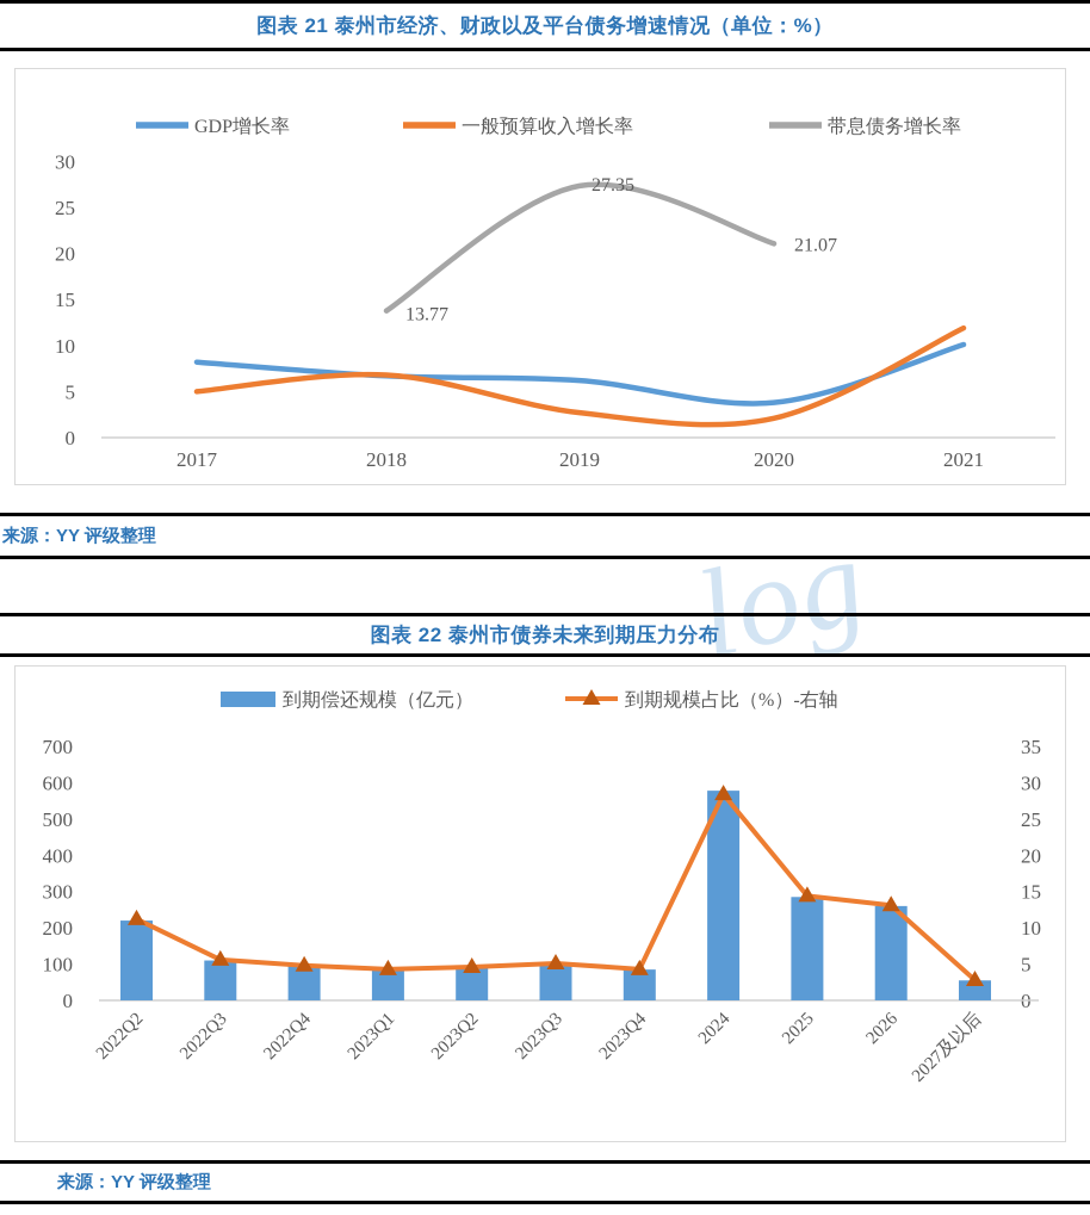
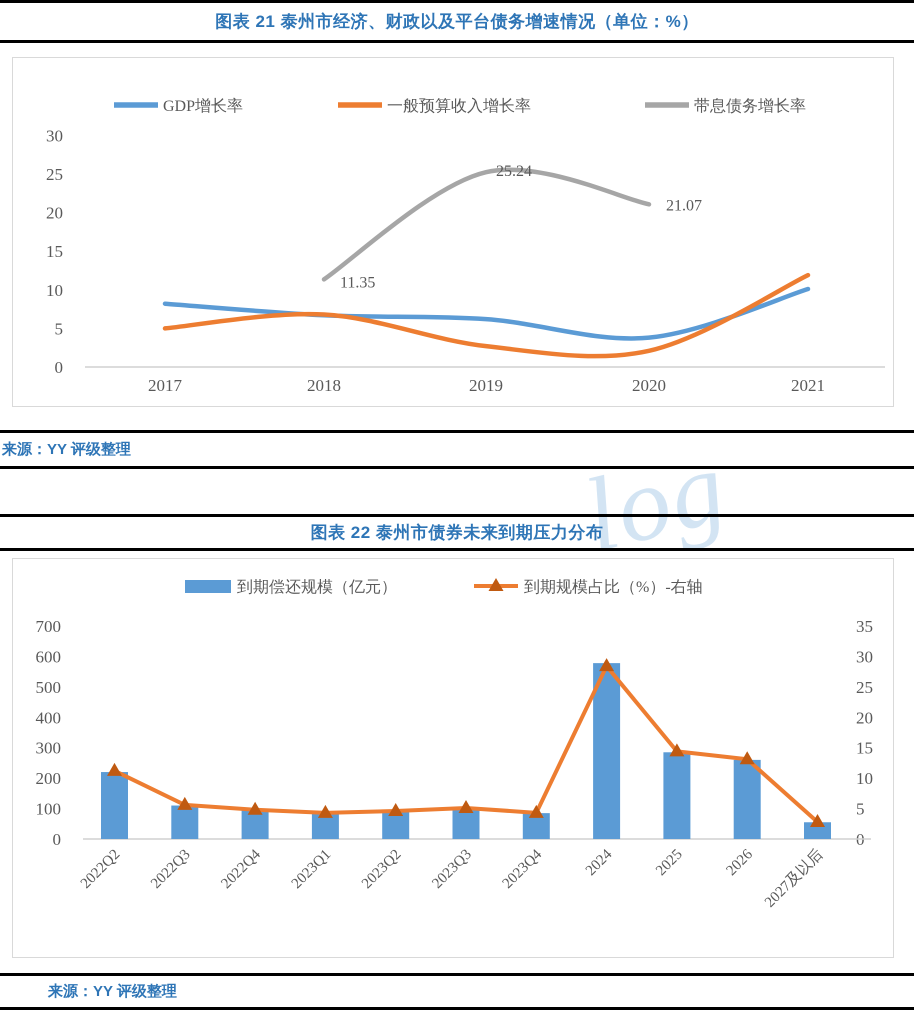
图表 21 泰州市经济、财政以及平台债务增速情况（单位：%）/带息债务增长率/2018: 13.77 -> 11.35
图表 21 泰州市经济、财政以及平台债务增速情况（单位：%）/带息债务增长率/2019: 27.35 -> 25.24
